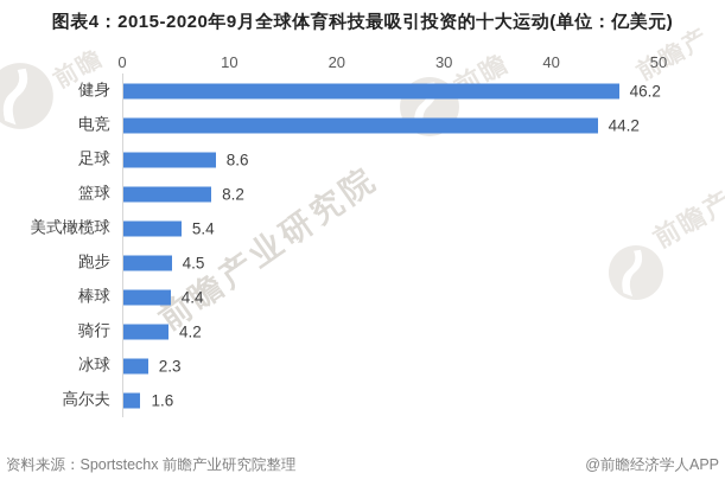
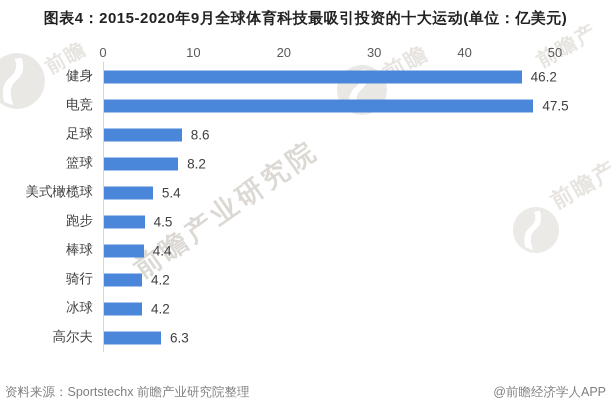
电竞: 44.2 -> 47.5
冰球: 2.3 -> 4.2
高尔夫: 1.6 -> 6.3
